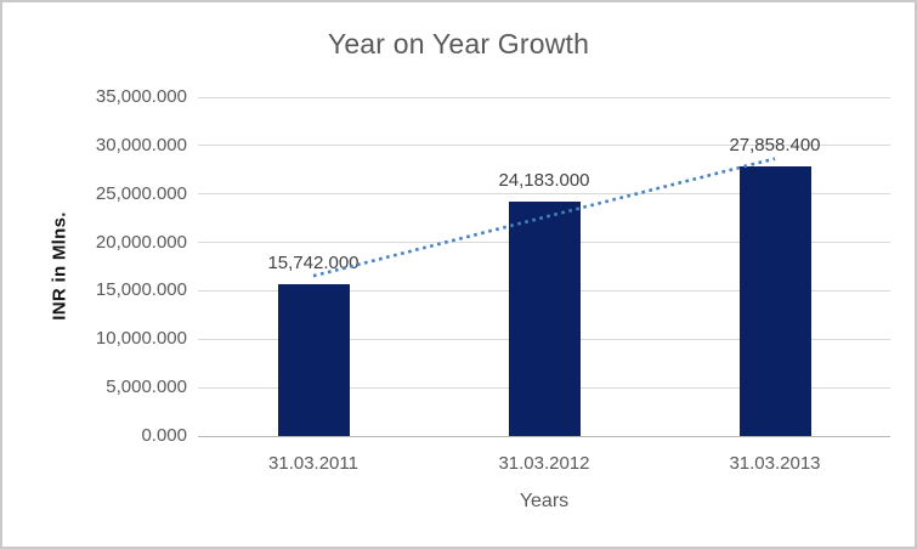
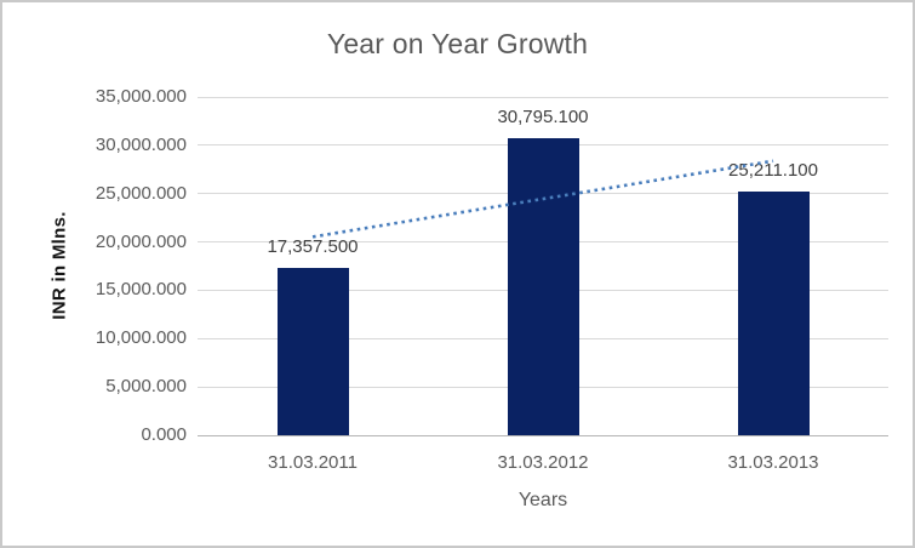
31.03.2011: 15,742.000 -> 17,357.500
31.03.2012: 24,183.000 -> 30,795.100
31.03.2013: 27,858.400 -> 25,211.100
